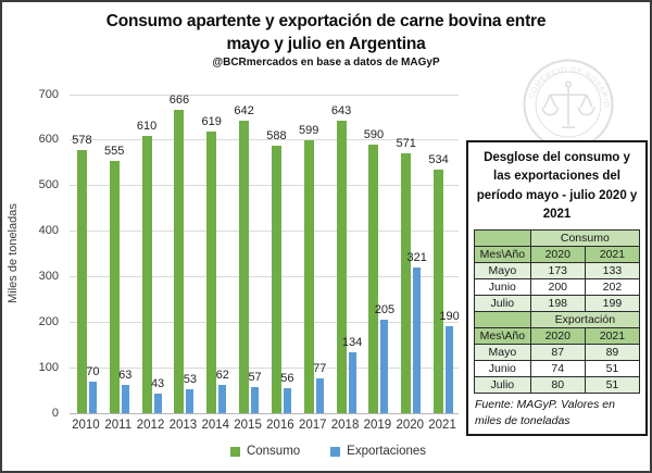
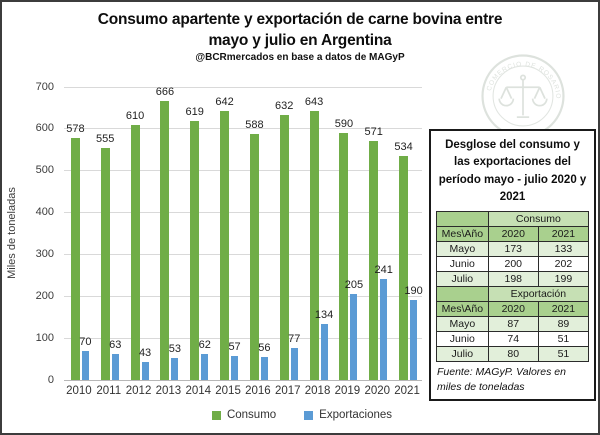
Consumo/2017: 599 -> 632
Exportaciones/2020: 321 -> 241
